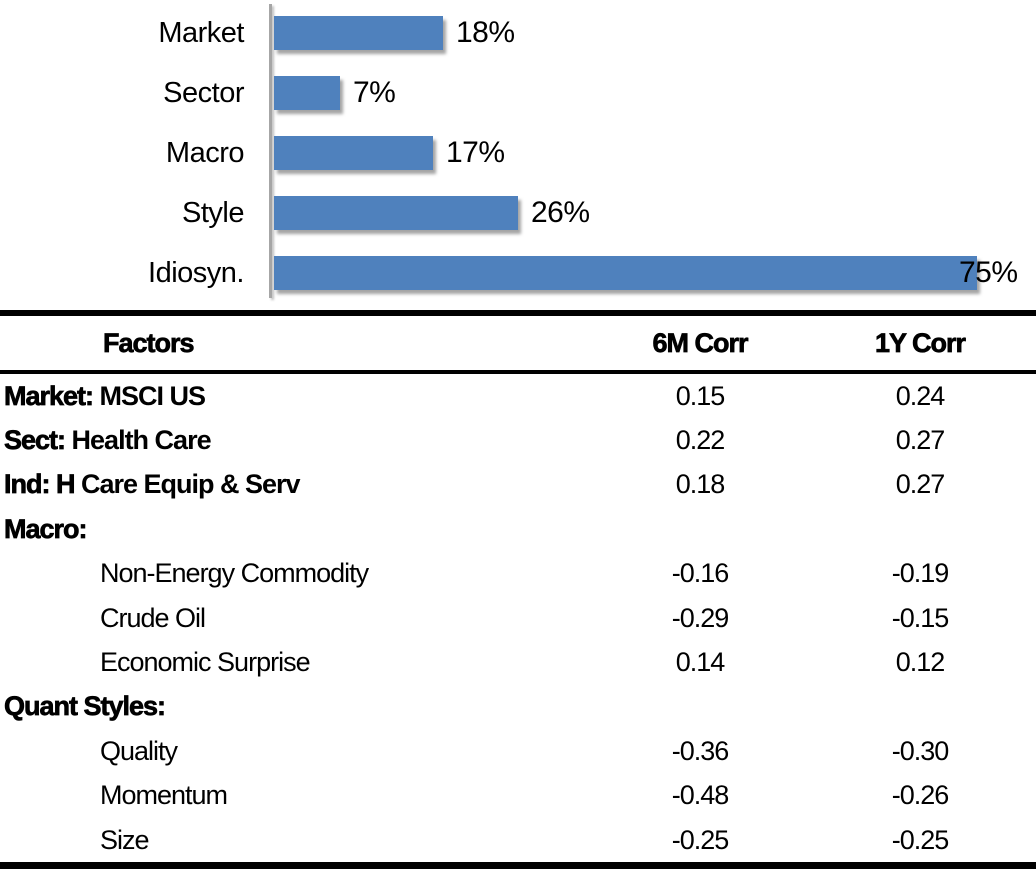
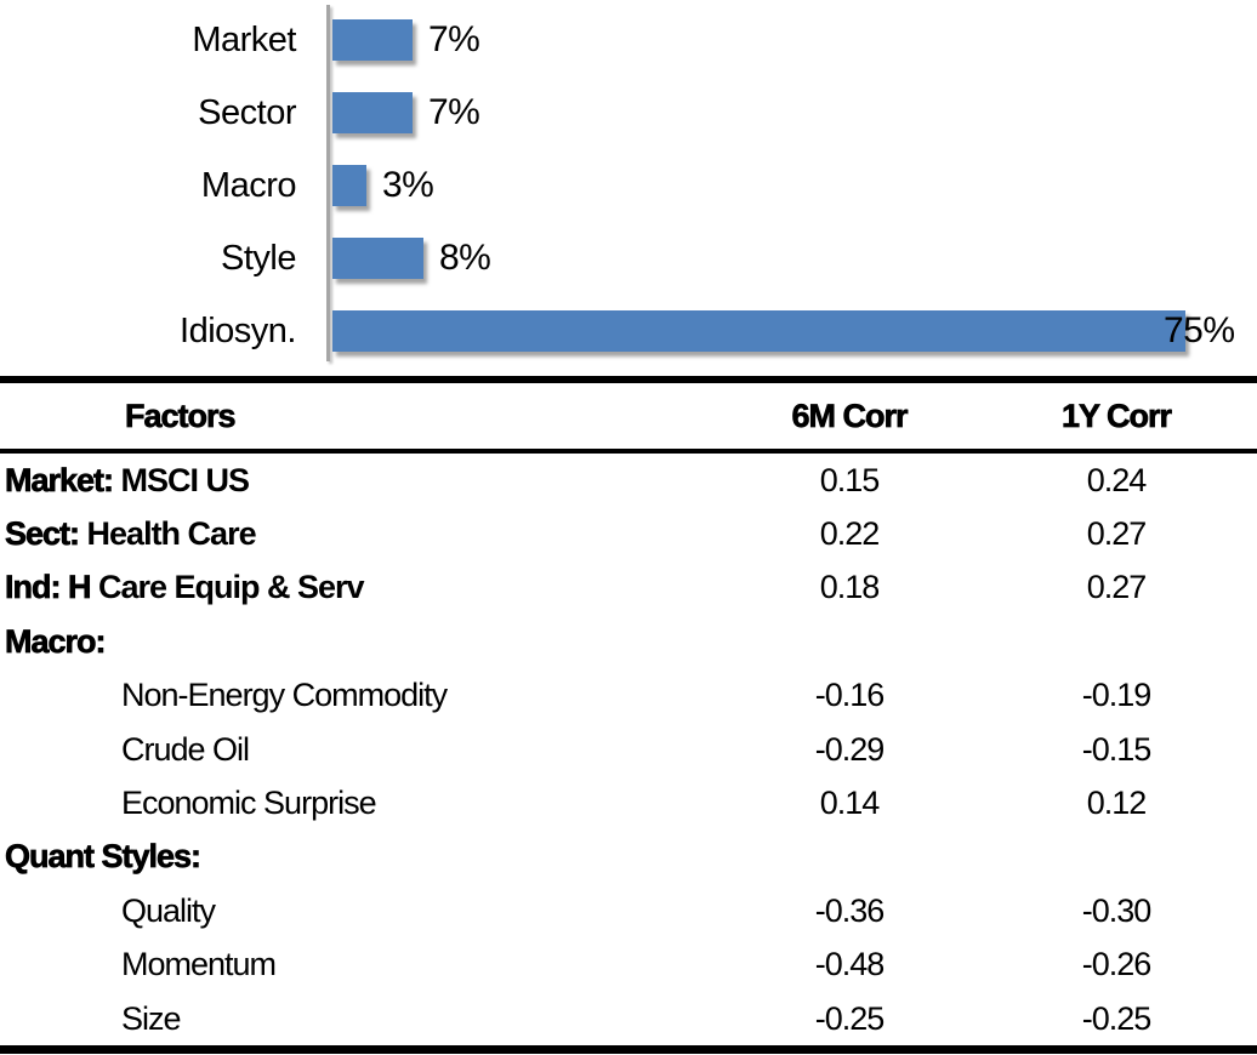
Market: 18% -> 7%
Macro: 17% -> 3%
Style: 26% -> 8%
